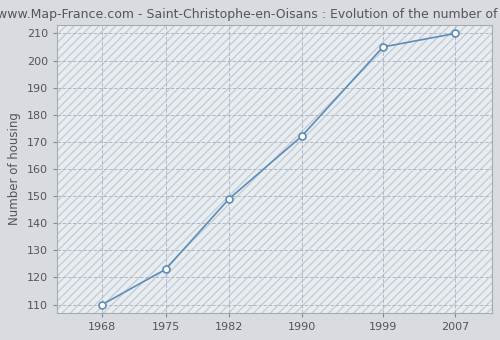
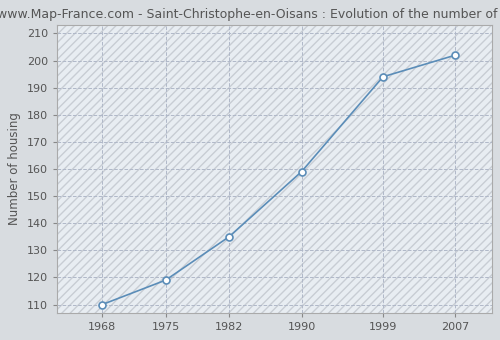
1975: 123 -> 119
1982: 149 -> 135
1990: 172 -> 159
1999: 205 -> 194
2007: 210 -> 202
